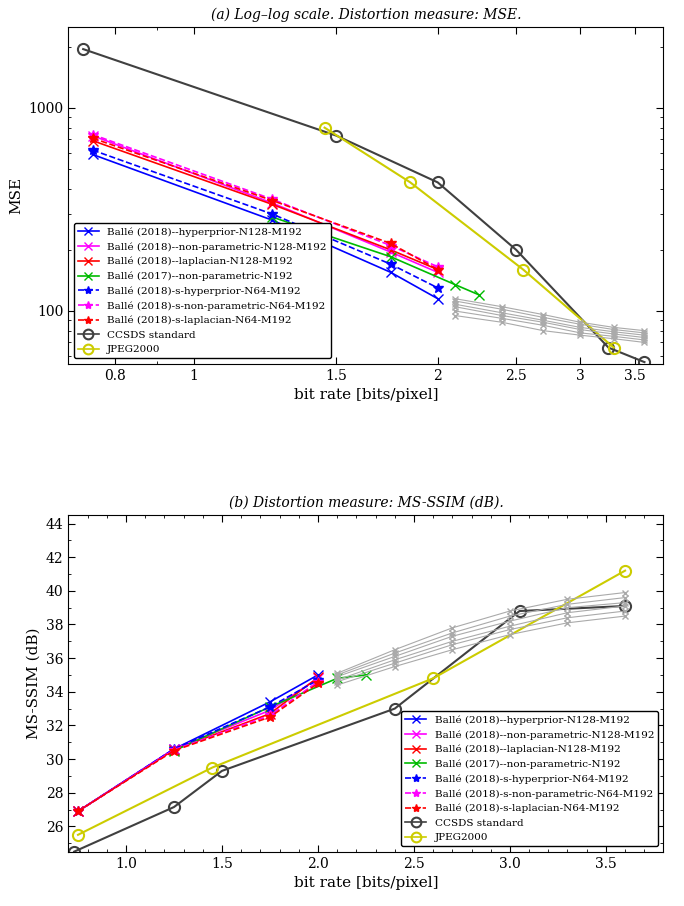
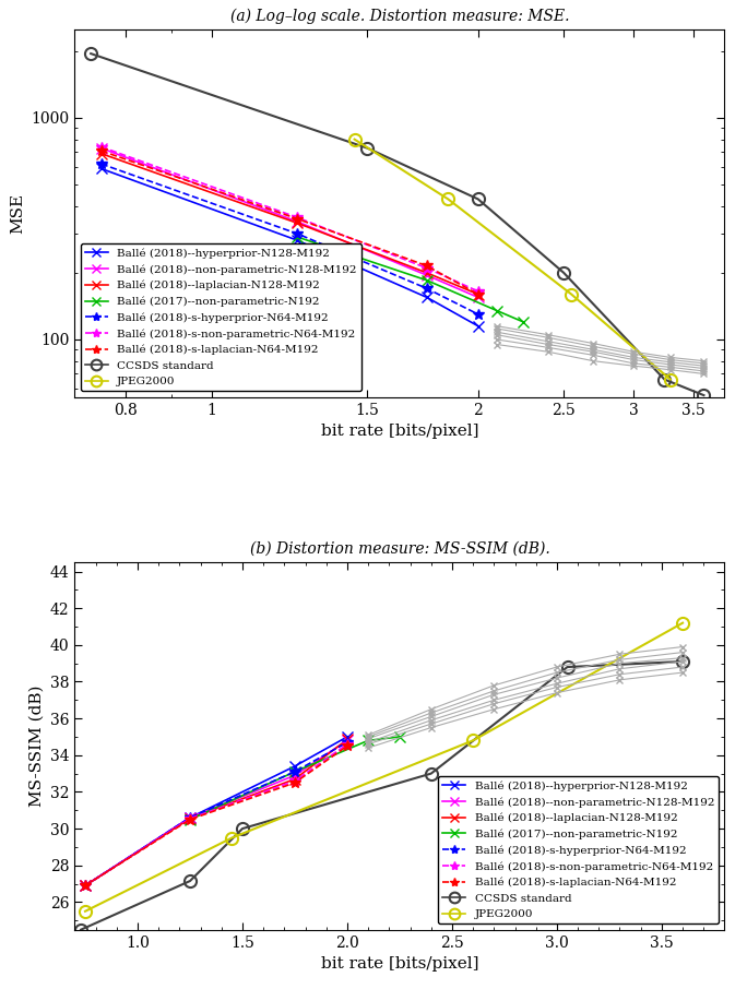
(b) Distortion measure: MS-SSIM (dB)./CCSDS standard/1.5: 29.3 -> 30.0
